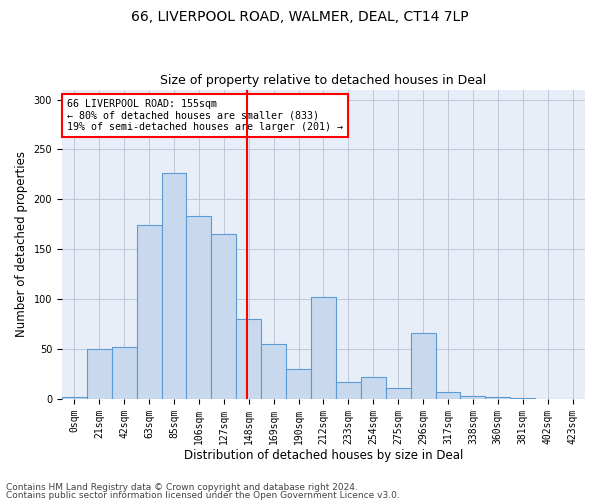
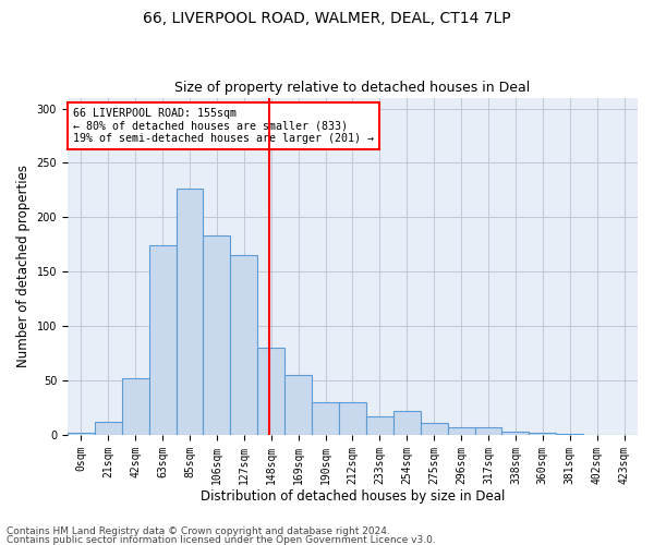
21sqm: 50 -> 12
212sqm: 102 -> 30
296sqm: 66 -> 7
